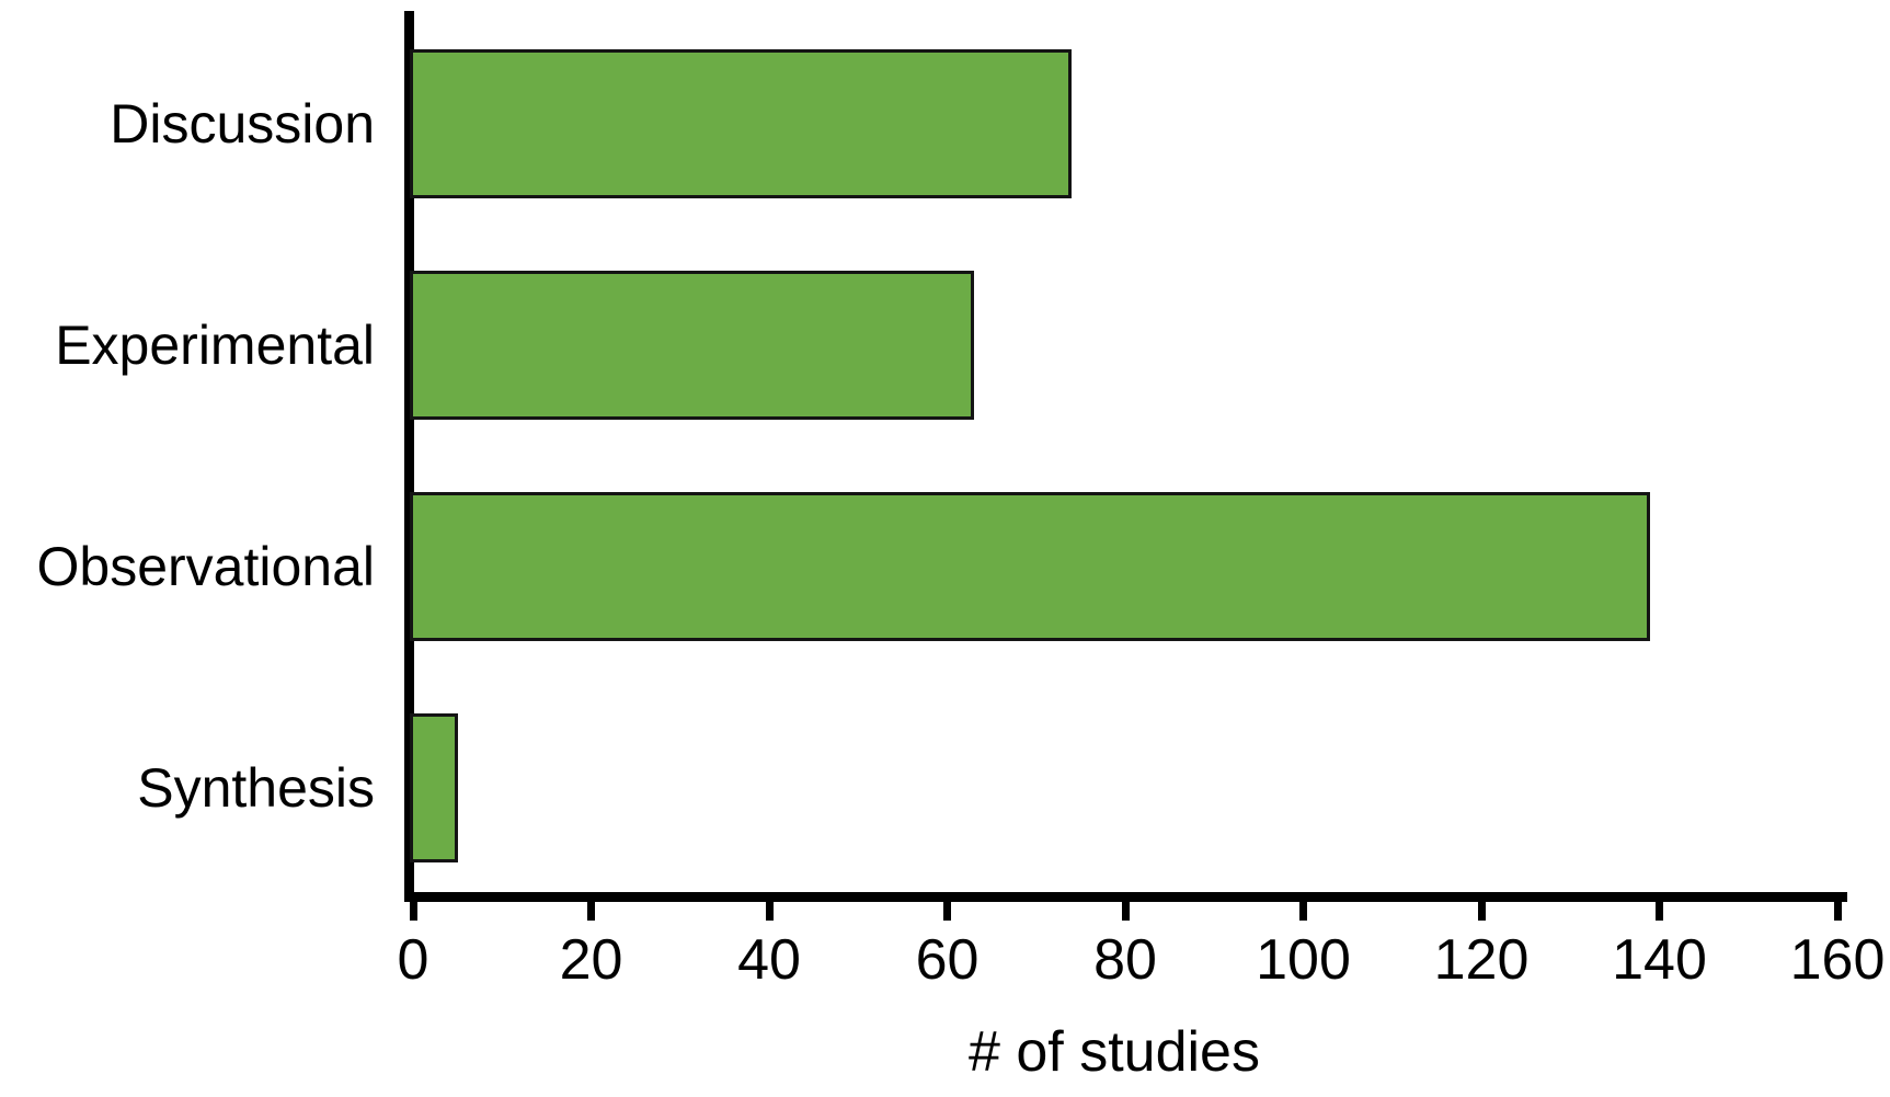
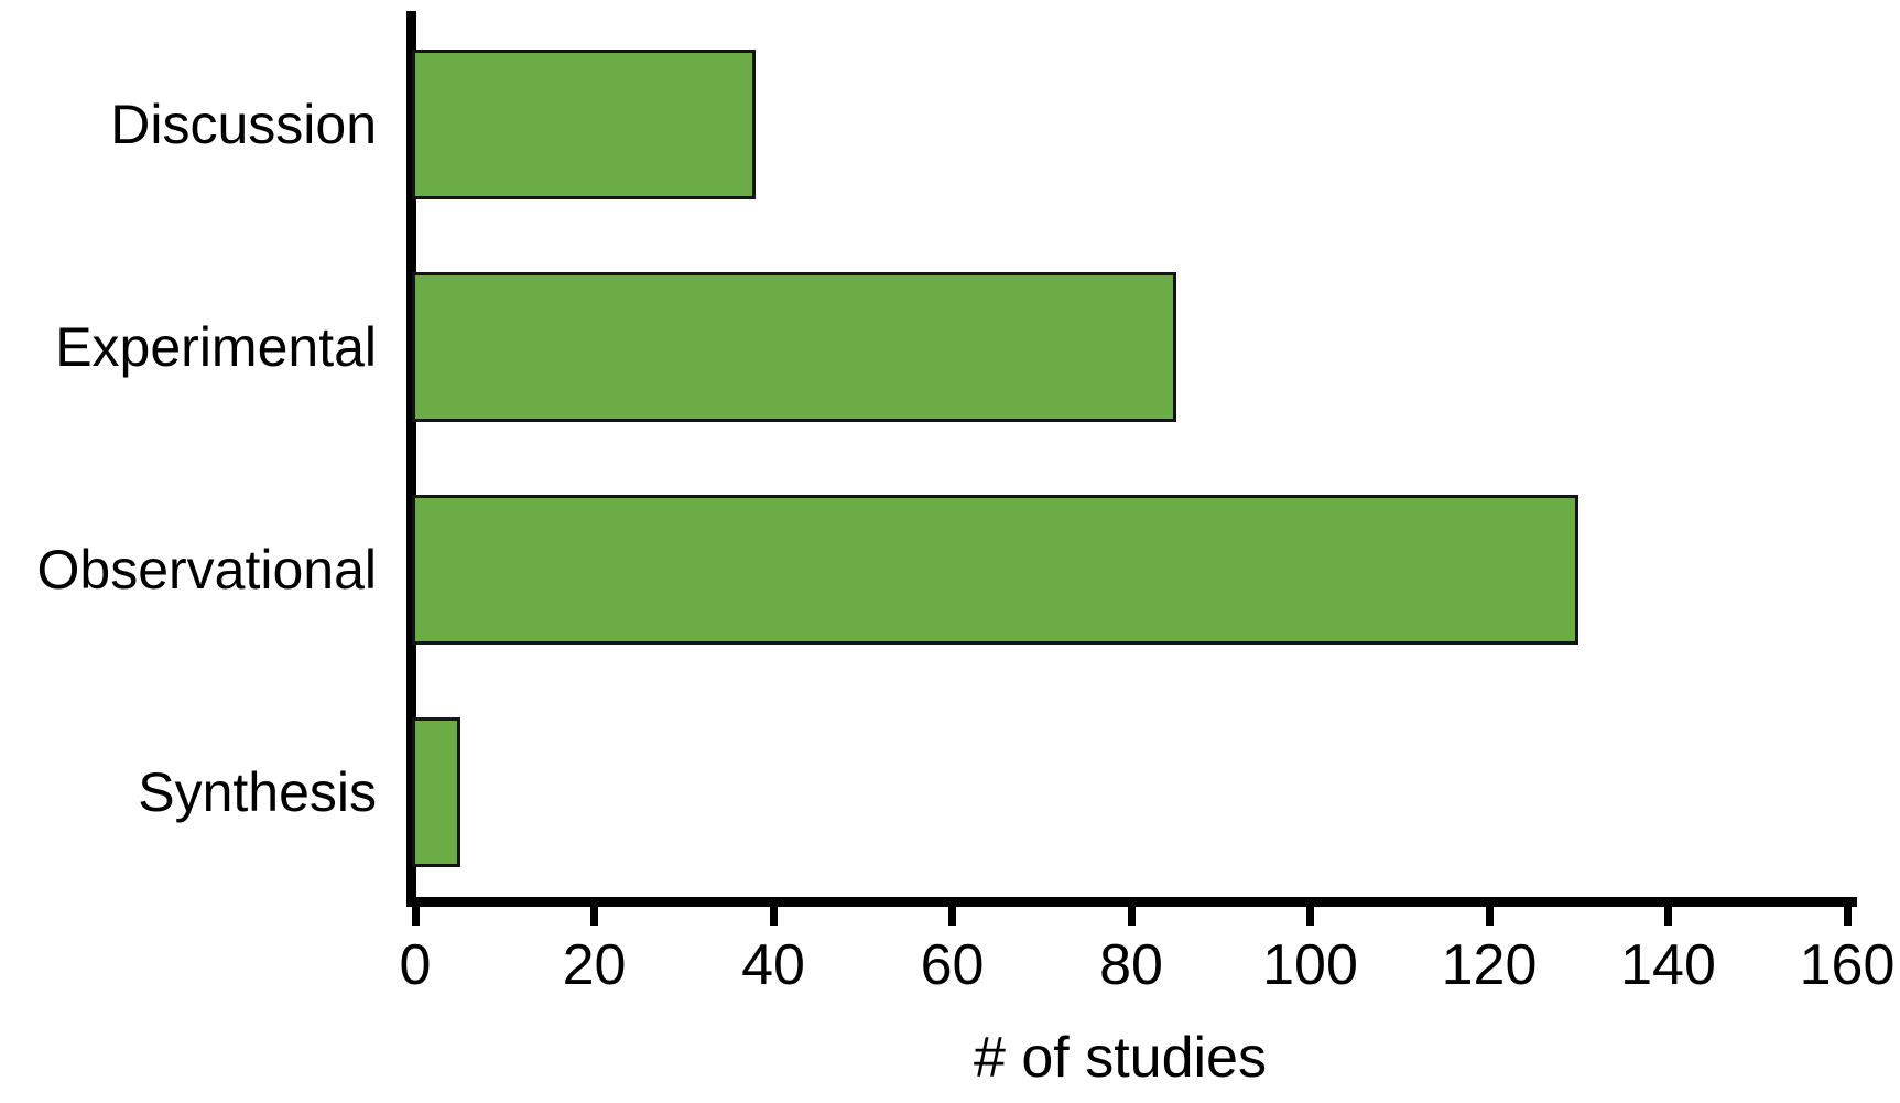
Discussion: 74 -> 38
Experimental: 63 -> 85
Observational: 139 -> 130
